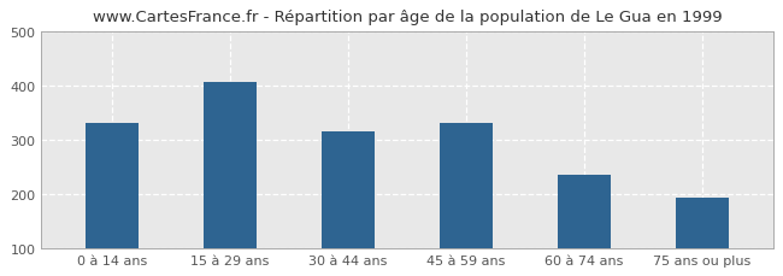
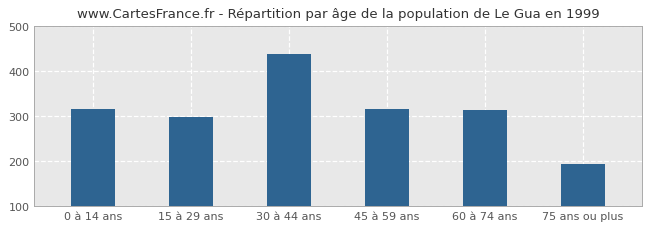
0 à 14 ans: 330 -> 315
15 à 29 ans: 405 -> 298
30 à 44 ans: 315 -> 436
45 à 59 ans: 330 -> 316
60 à 74 ans: 235 -> 313
